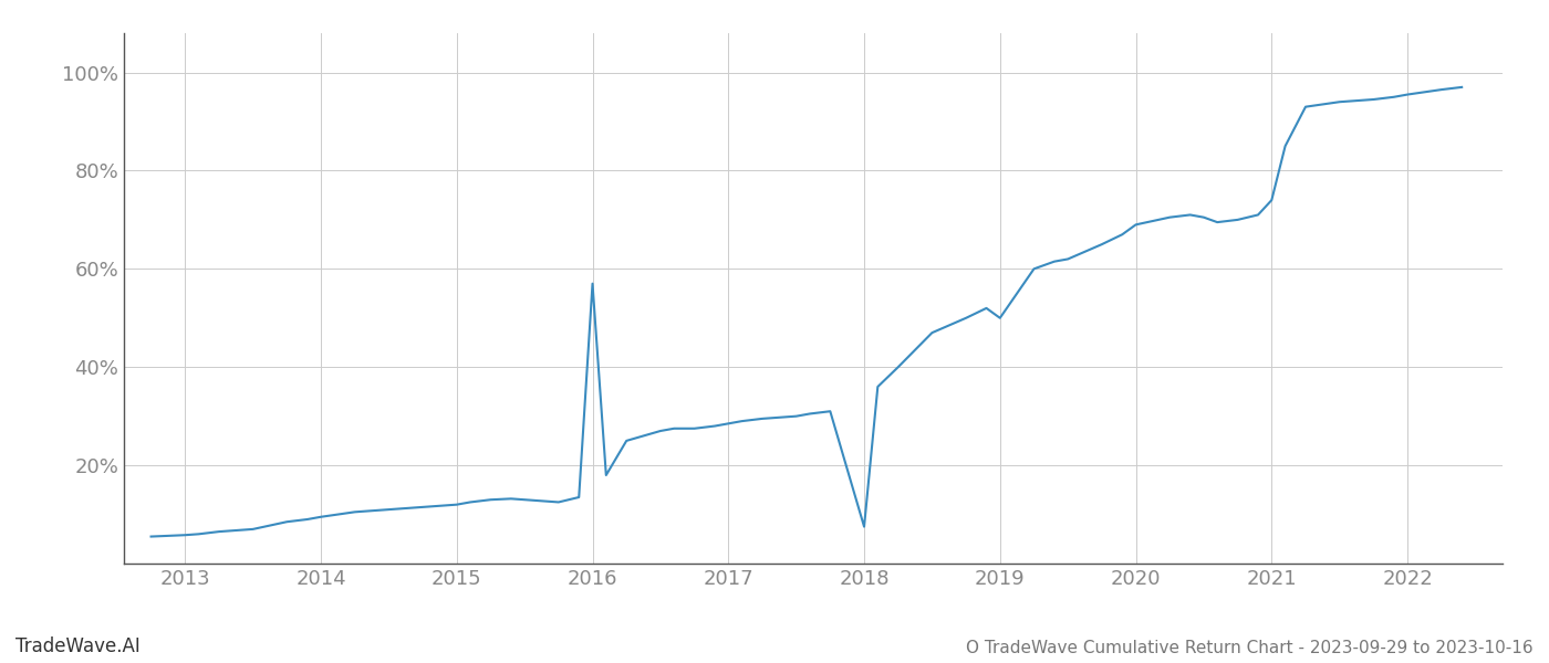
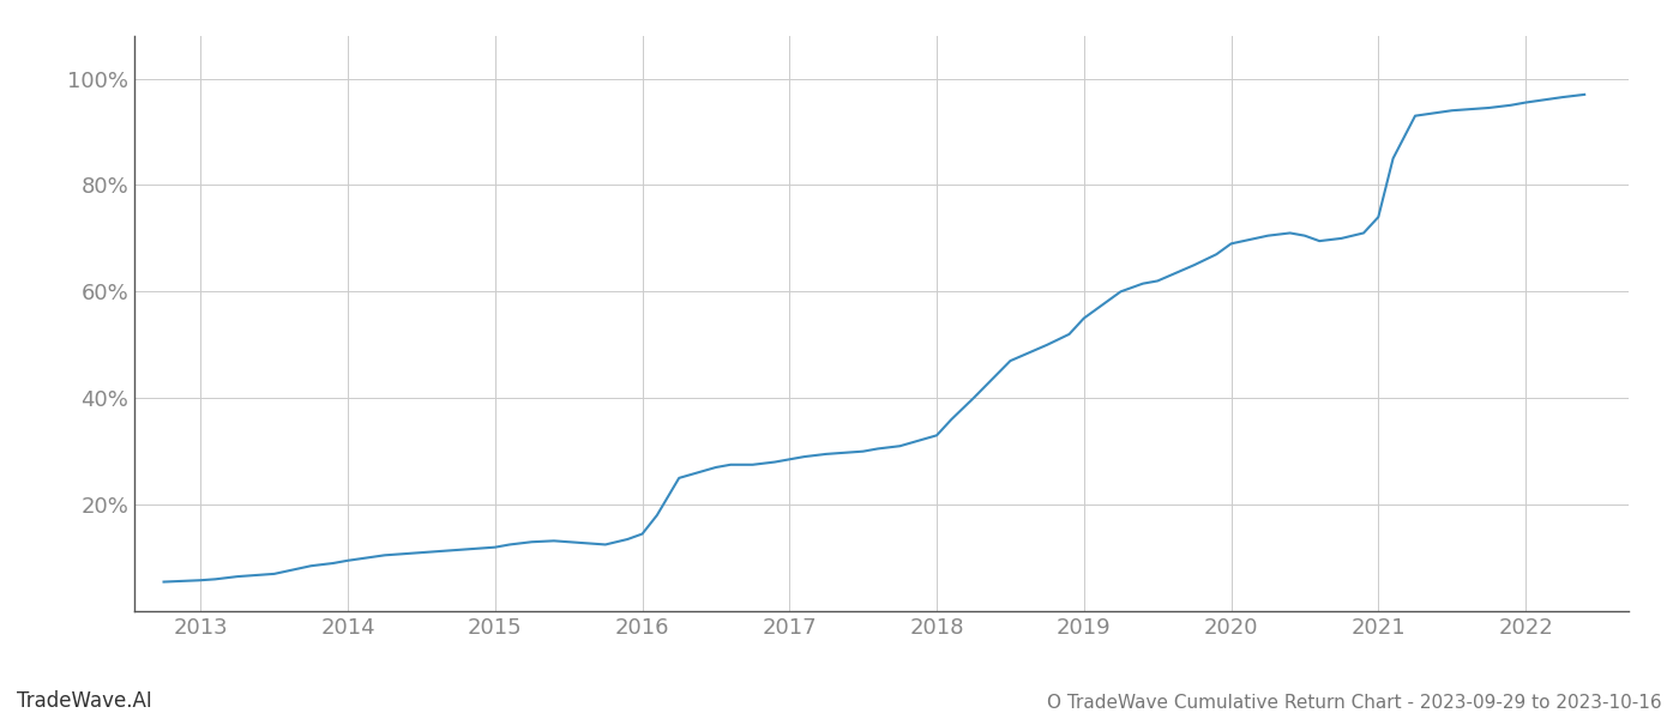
2016: 57.0% -> 14.5%
2018: 7.5% -> 33.0%
2019: 50.0% -> 55.0%
